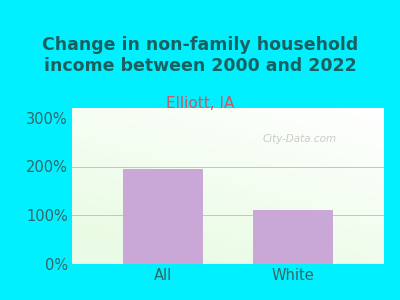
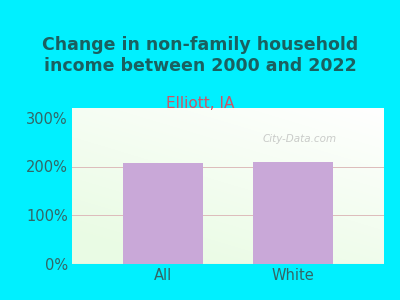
All: 195% -> 207%
White: 110% -> 210%
